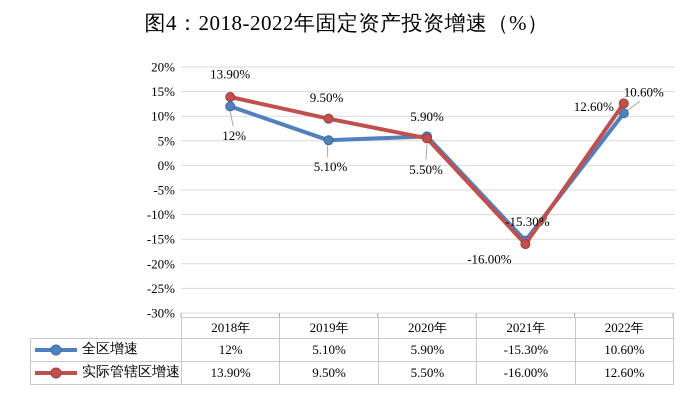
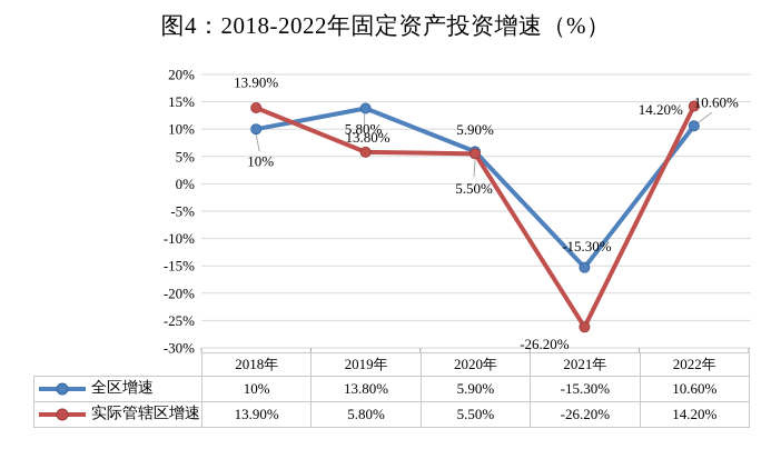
全区增速/2018年: 12% -> 10%
全区增速/2019年: 5.10% -> 13.80%
实际管辖区增速/2019年: 9.50% -> 5.80%
实际管辖区增速/2021年: -16.00% -> -26.20%
实际管辖区增速/2022年: 12.60% -> 14.20%
